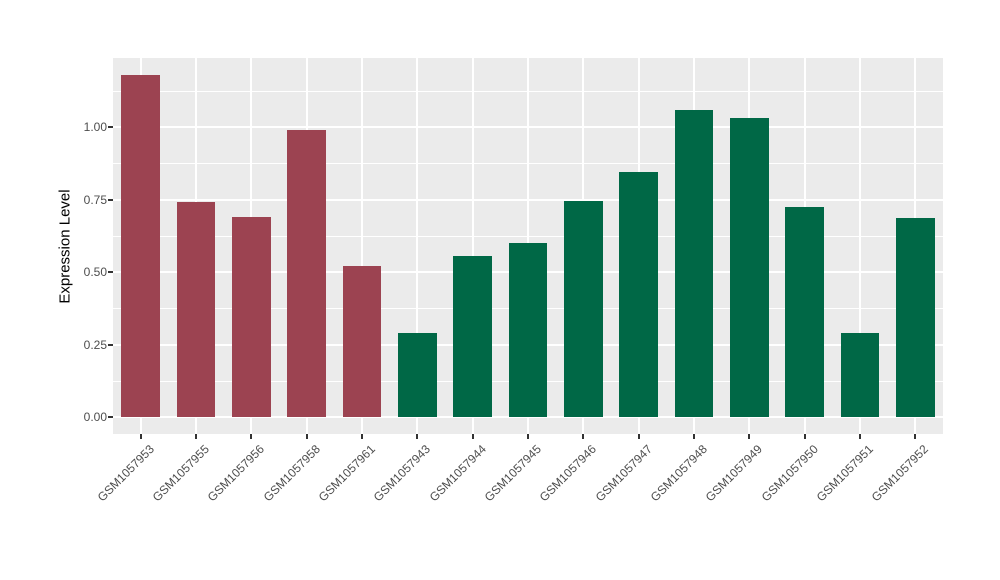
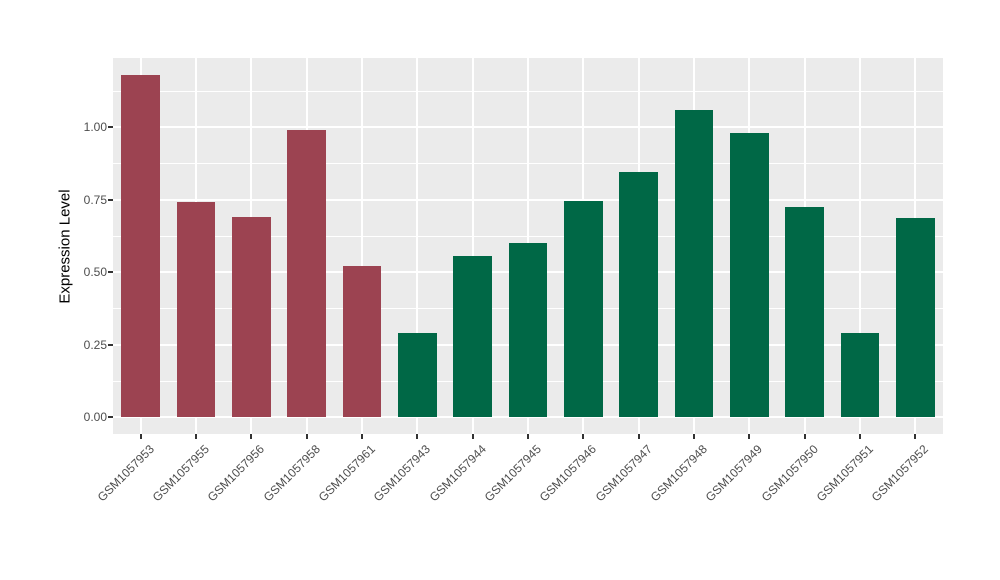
GSM1057949: 1.03 -> 0.98
